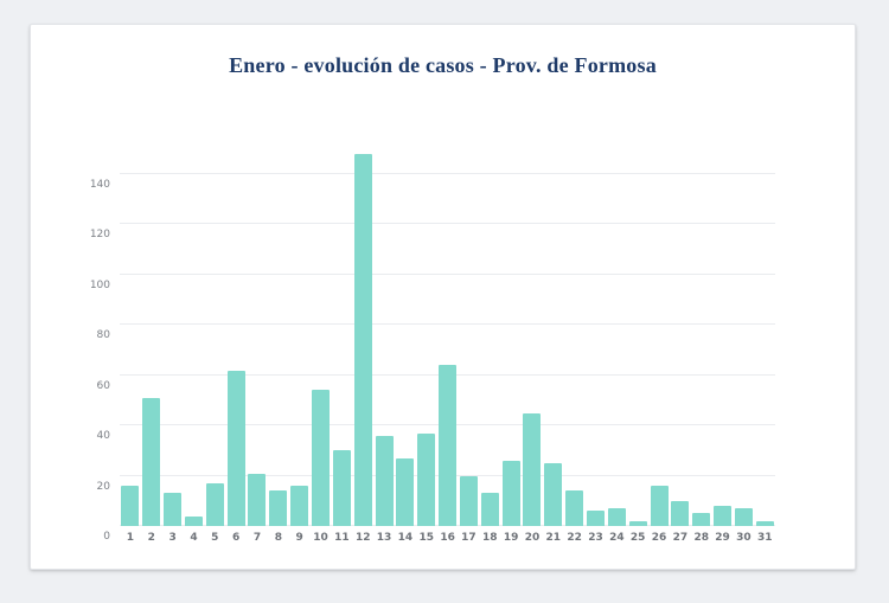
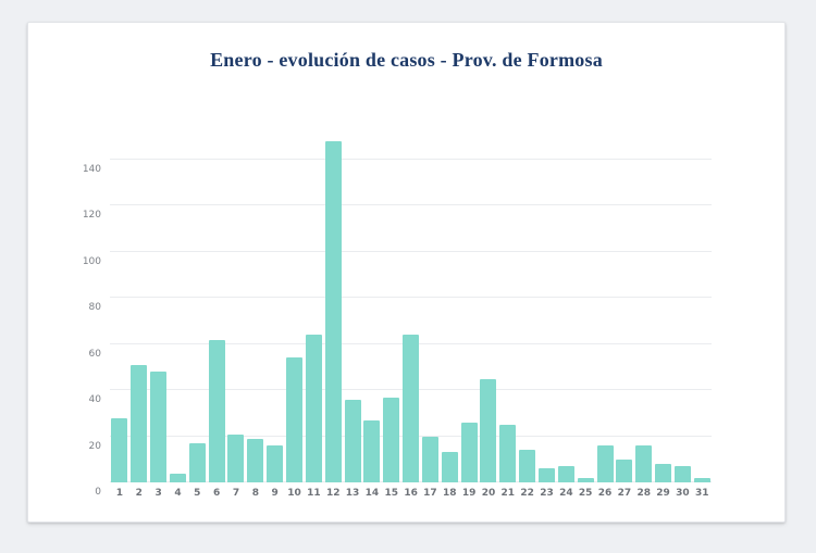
1: 16 -> 28
3: 13 -> 48
8: 14 -> 19
11: 30 -> 64
28: 5 -> 16
